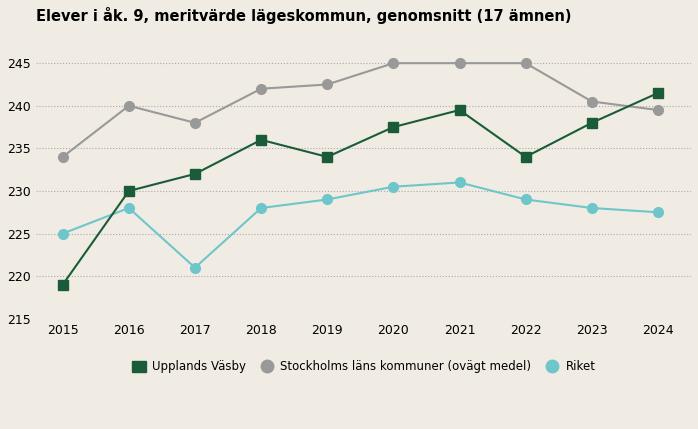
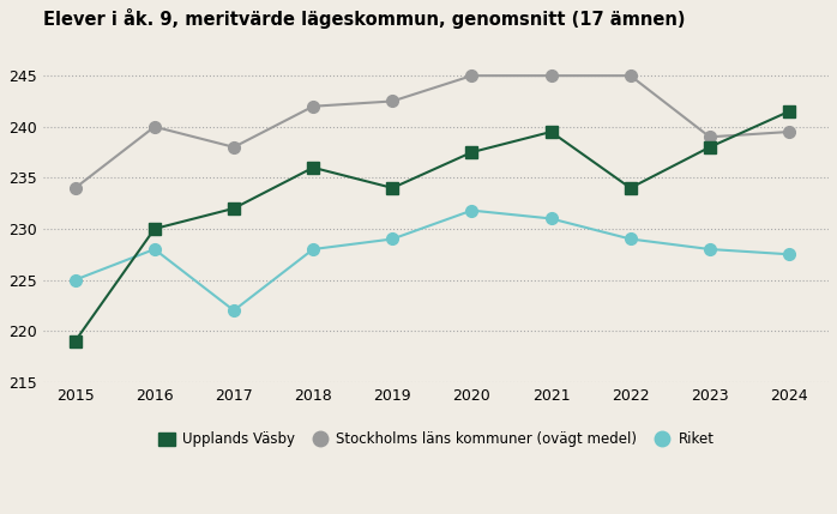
Riket/2017: 221.0 -> 222.0
Riket/2020: 230.5 -> 231.8
Stockholms läns kommuner (ovägt medel)/2023: 240.5 -> 239.0
